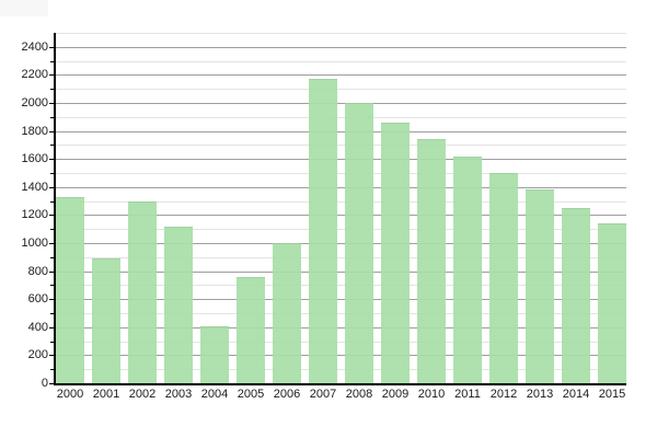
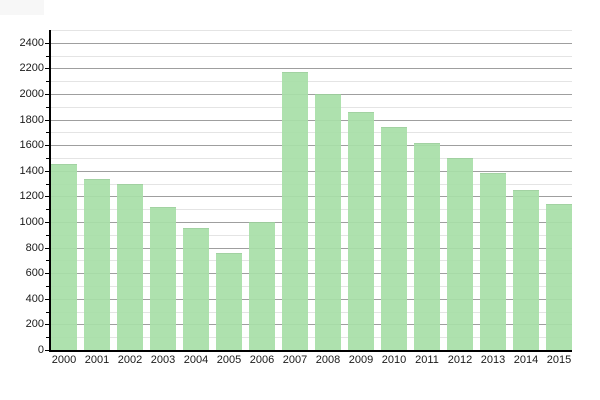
2000: 1330 -> 1450
2001: 890 -> 1340
2004: 410 -> 950
